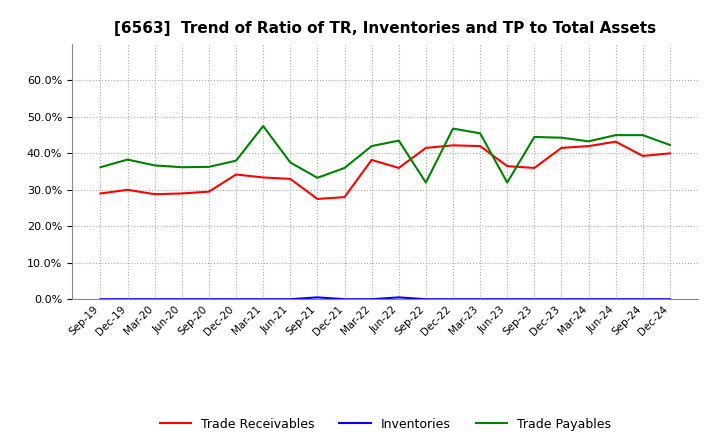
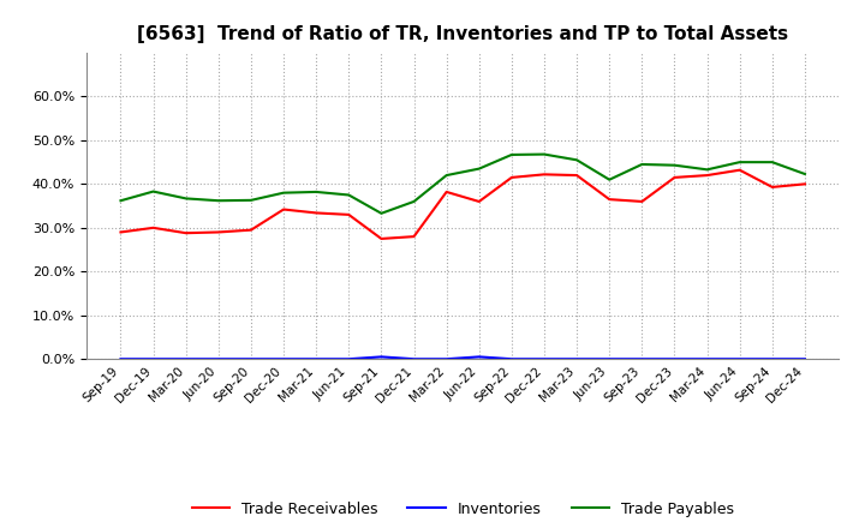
Trade Payables/Mar-21: 47.5% -> 38.2%
Trade Payables/Sep-22: 32.0% -> 46.7%
Trade Payables/Jun-23: 32.0% -> 41.0%
